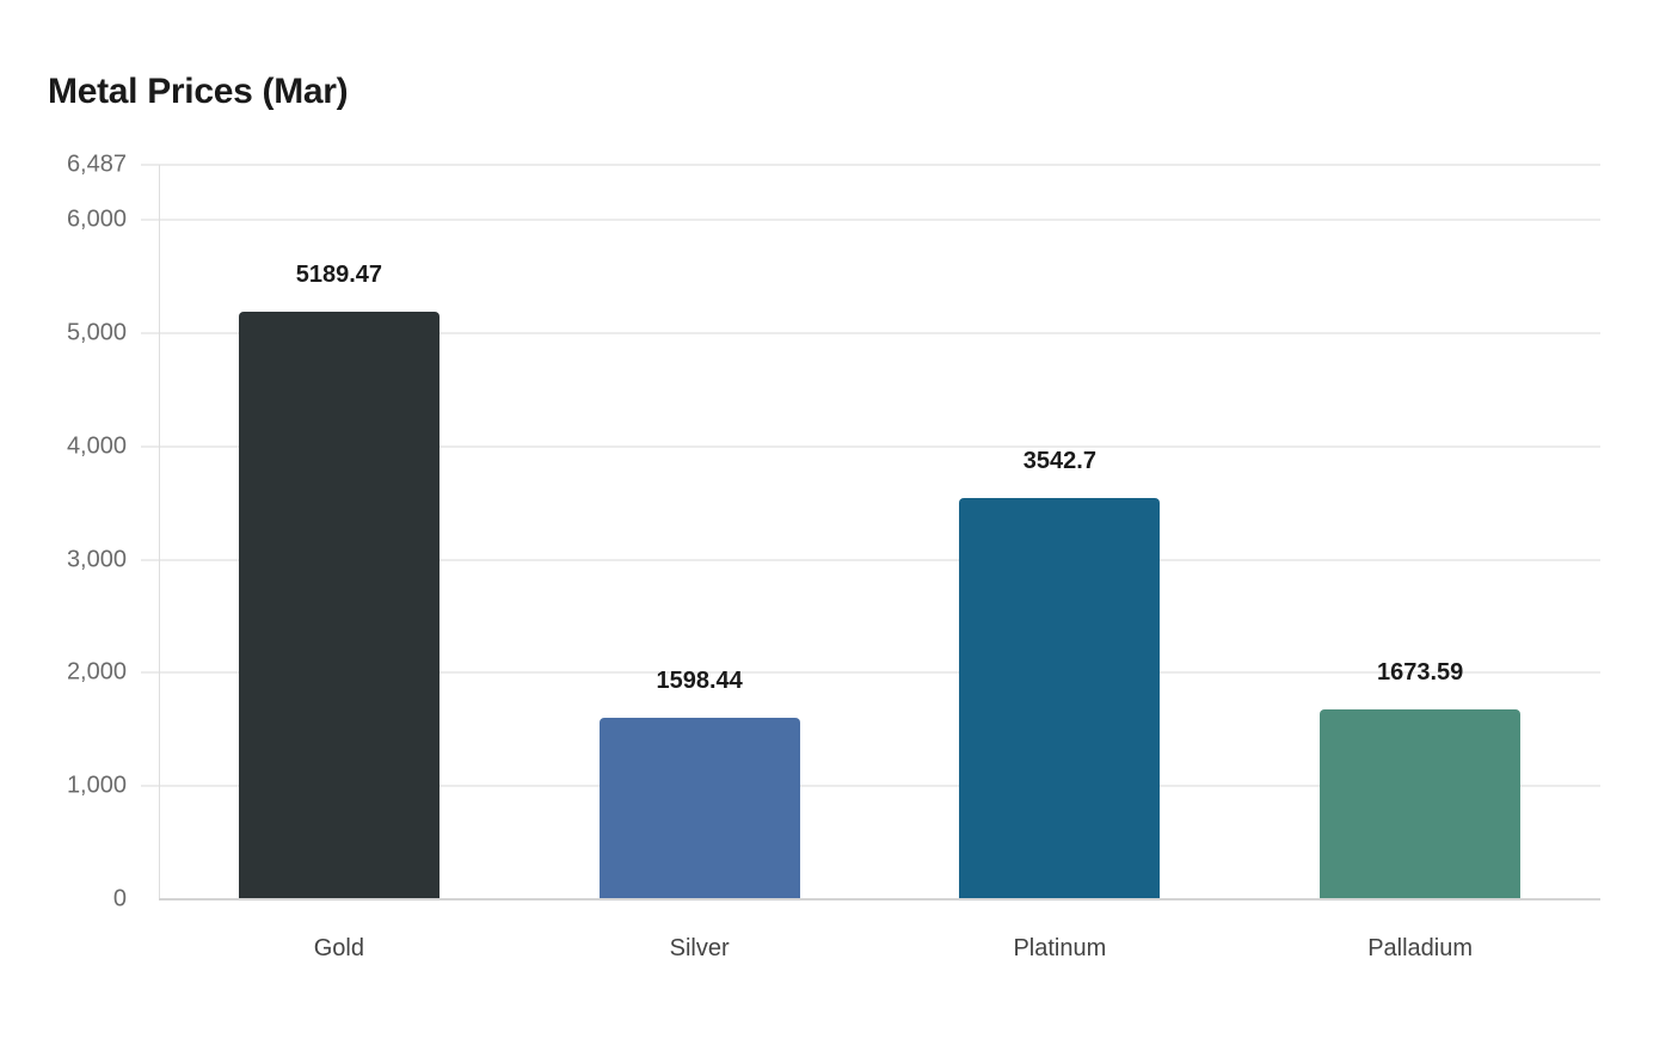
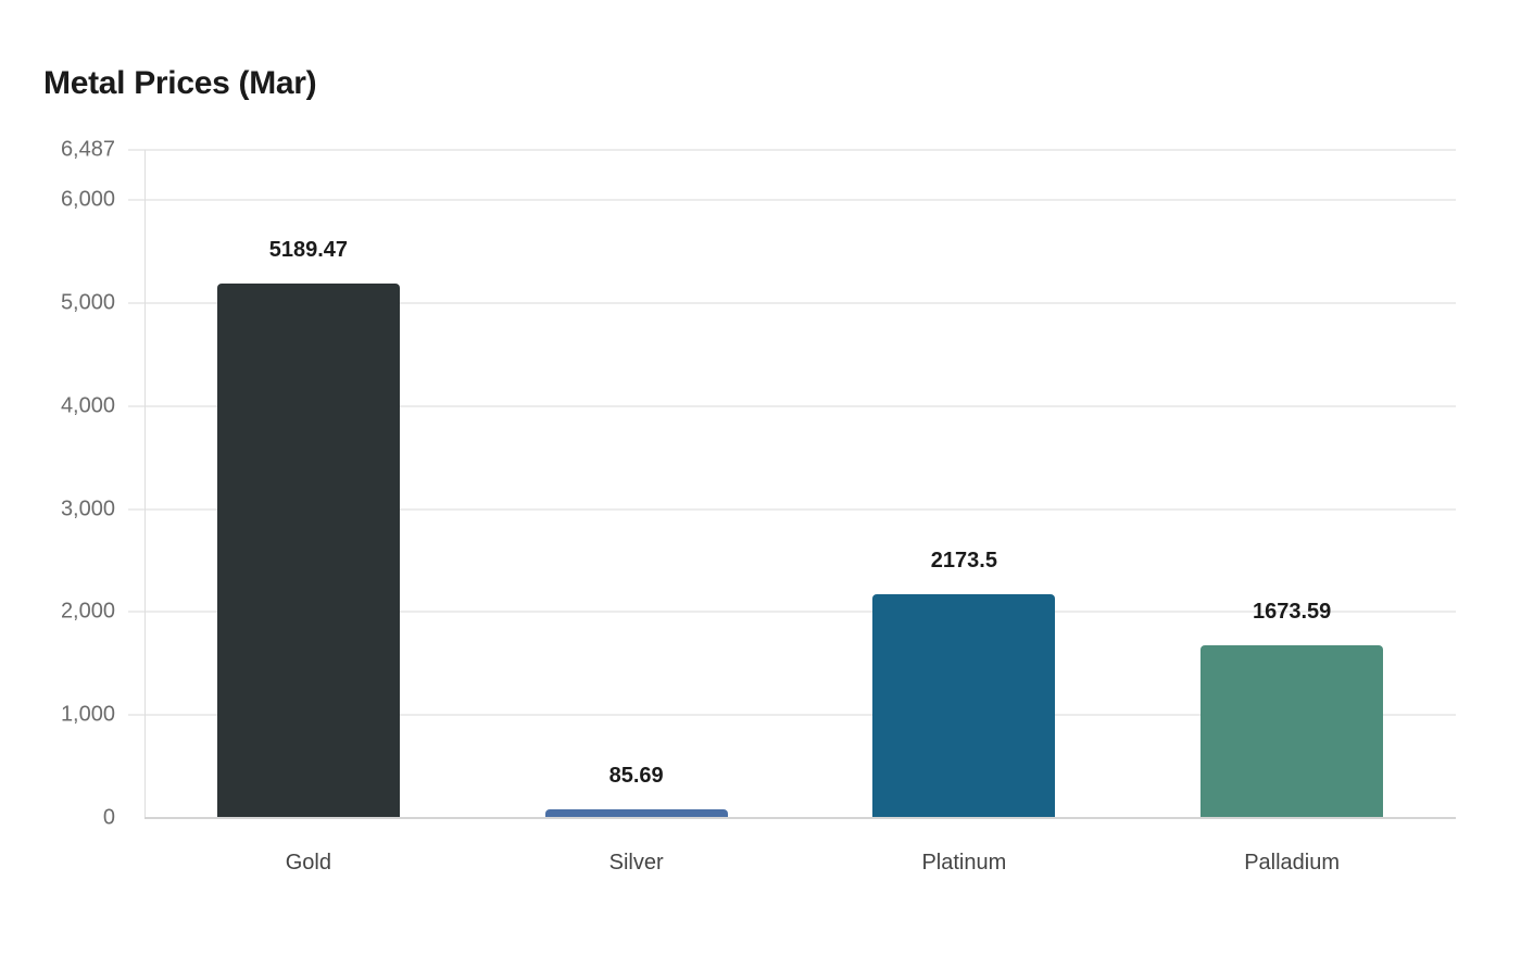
Silver: 1598.44 -> 85.69
Platinum: 3542.7 -> 2173.5
